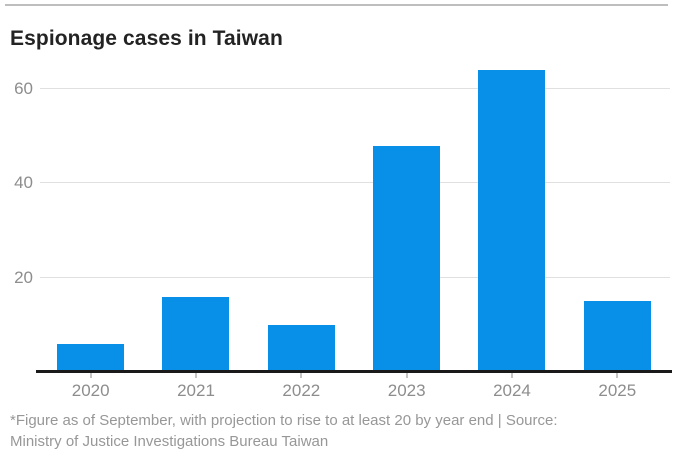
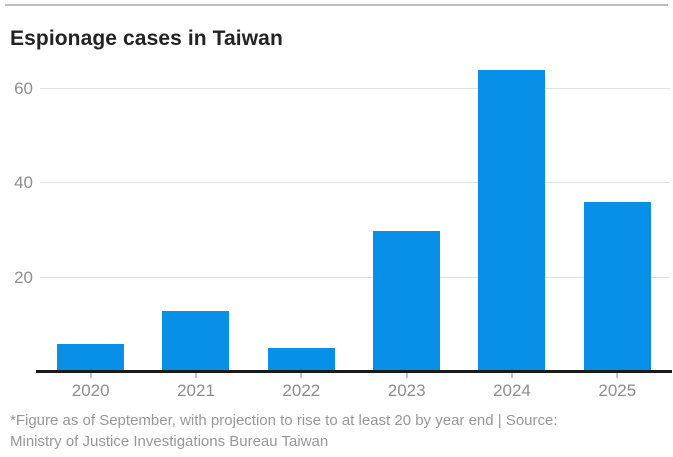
2021: 16 -> 13
2022: 10 -> 5
2023: 48 -> 30
2025: 15 -> 36
